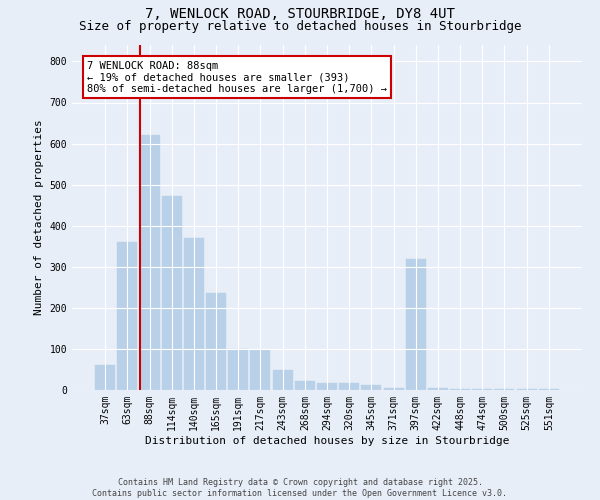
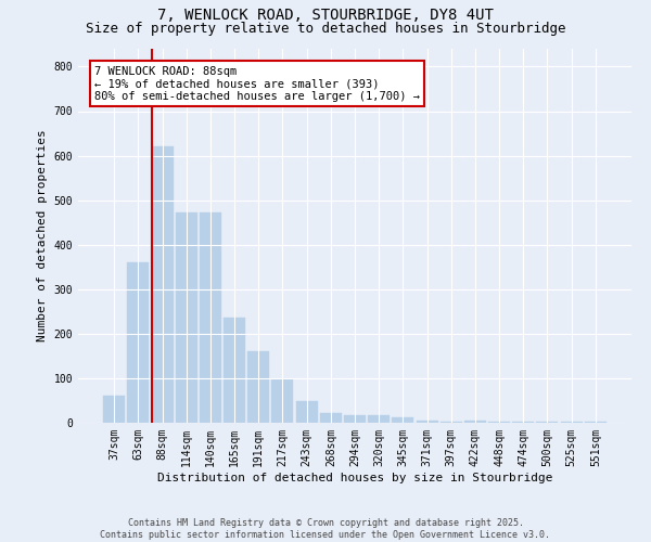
140sqm: 370 -> 473
191sqm: 100 -> 160
397sqm: 320 -> 3
